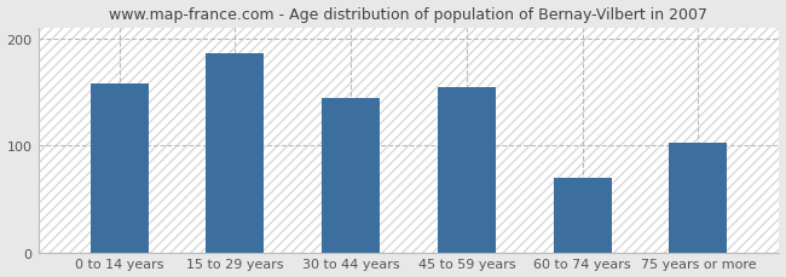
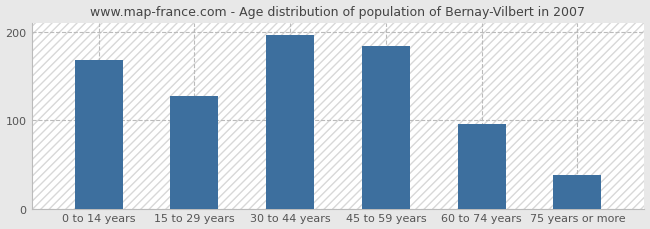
0 to 14 years: 158 -> 168
15 to 29 years: 186 -> 127
30 to 44 years: 144 -> 196
45 to 59 years: 154 -> 184
60 to 74 years: 70 -> 96
75 years or more: 102 -> 38
